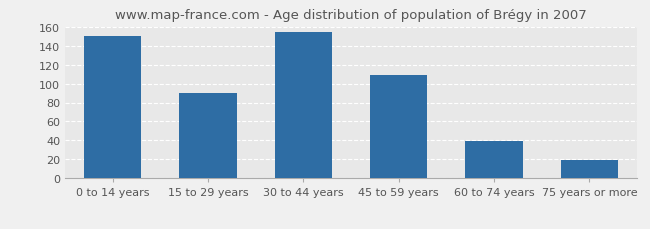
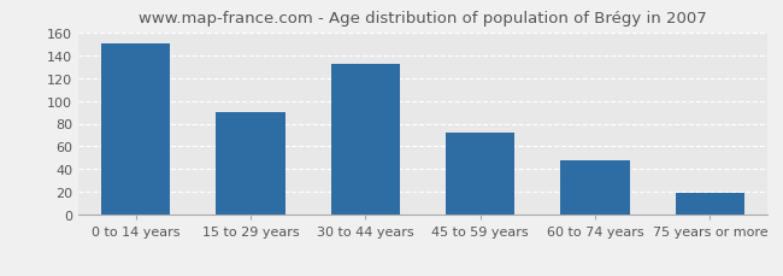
30 to 44 years: 154 -> 132
45 to 59 years: 109 -> 72
60 to 74 years: 39 -> 48
